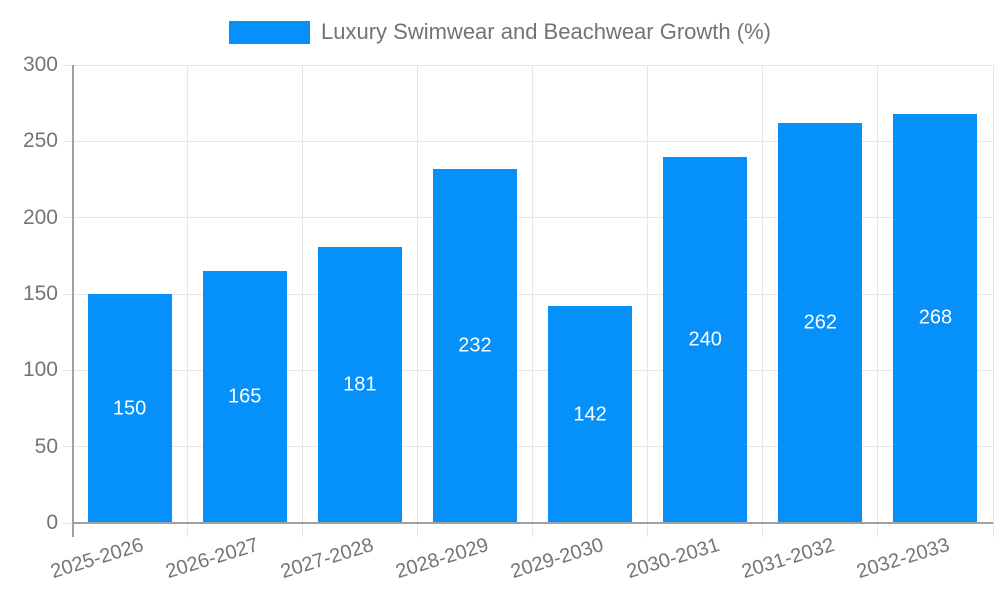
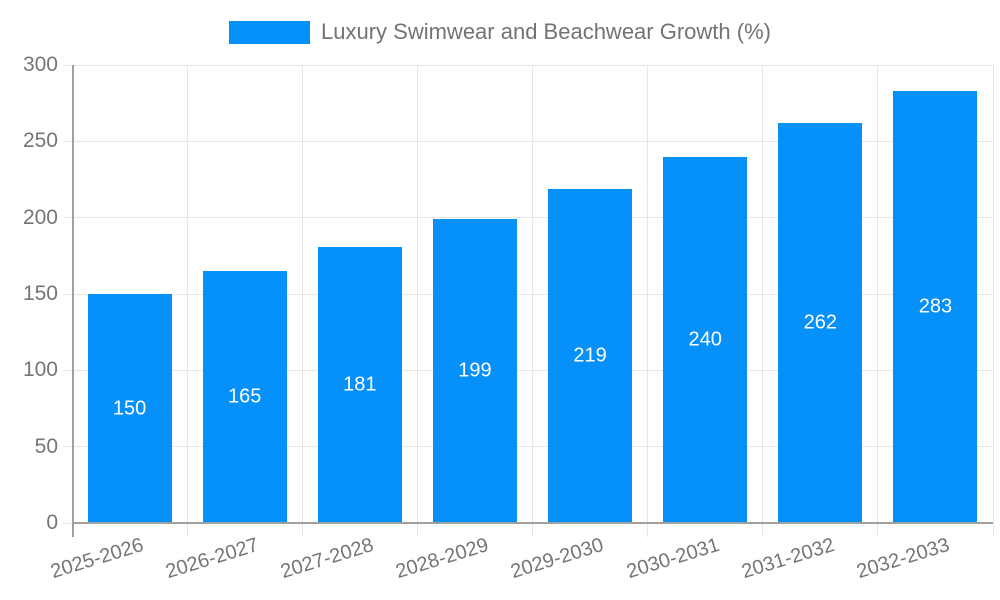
2028-2029: 232 -> 199
2029-2030: 142 -> 219
2032-2033: 268 -> 283
